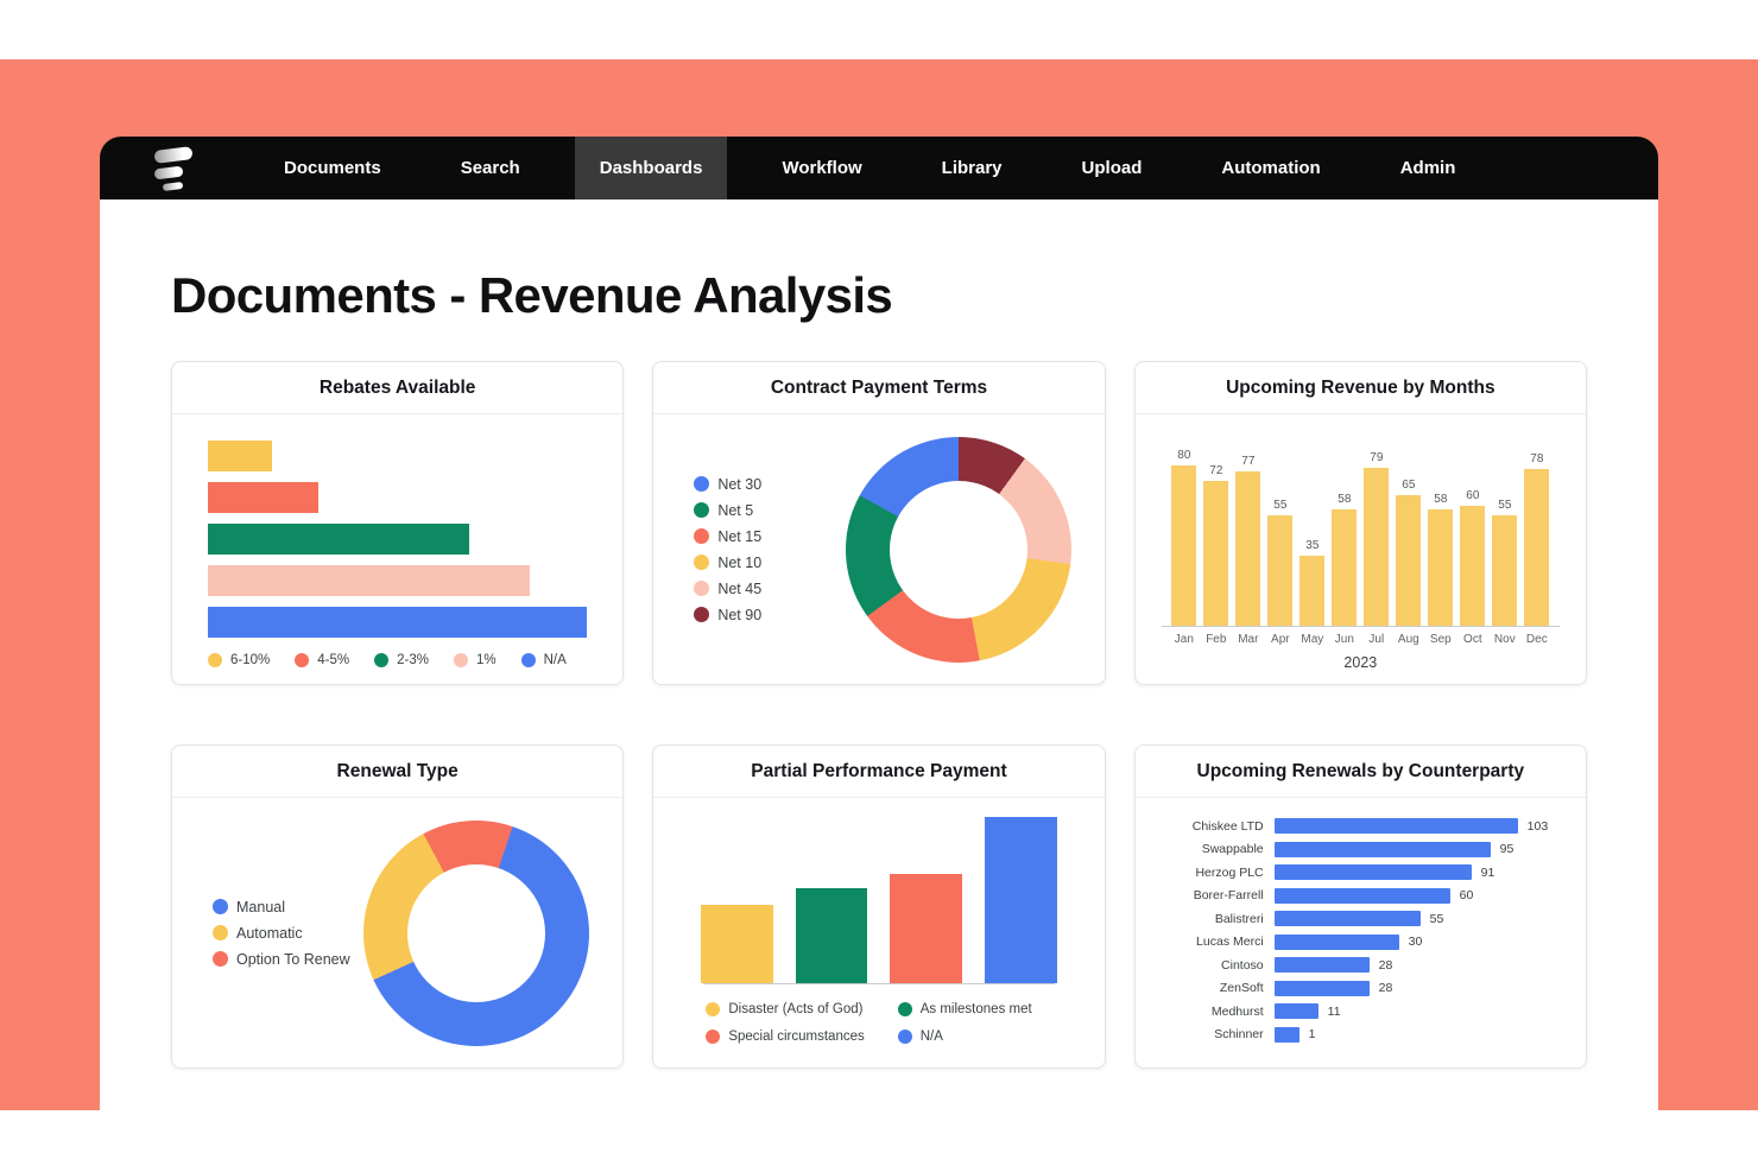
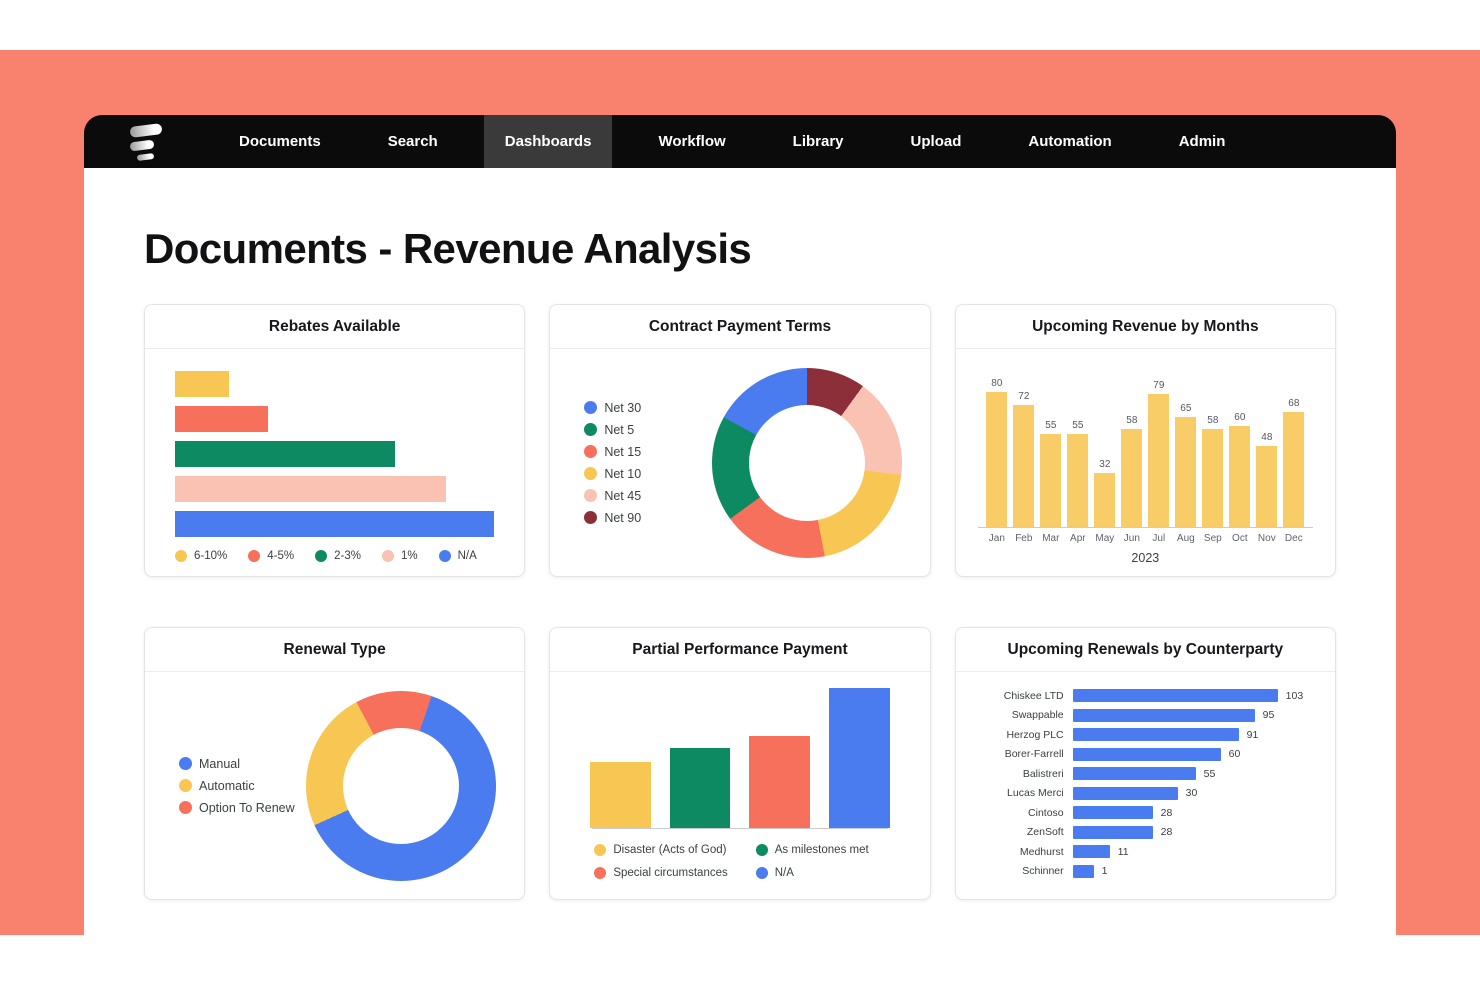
Upcoming Revenue by Months/Mar: 77 -> 55
Upcoming Revenue by Months/May: 35 -> 32
Upcoming Revenue by Months/Nov: 55 -> 48
Upcoming Revenue by Months/Dec: 78 -> 68
